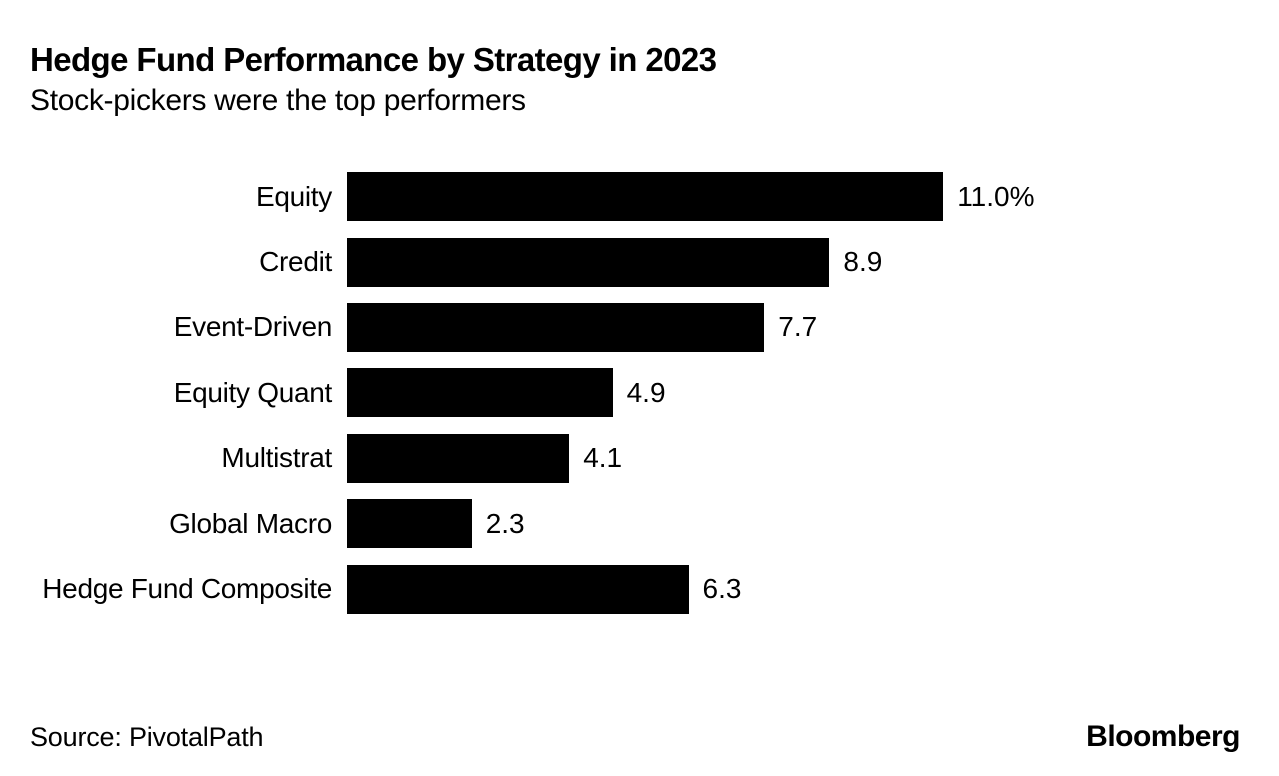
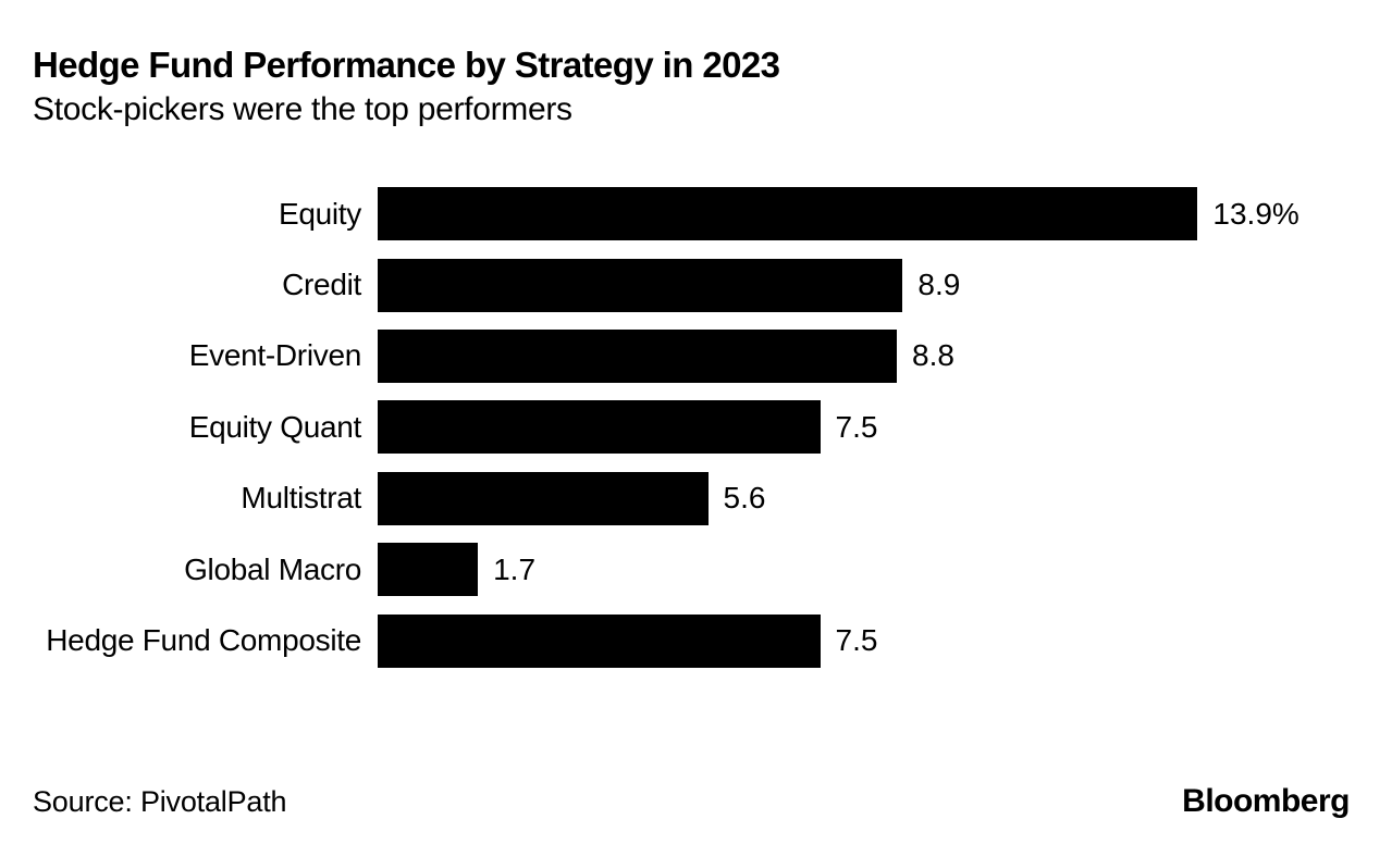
Equity: 11.0% -> 13.9%
Event-Driven: 7.7 -> 8.8
Equity Quant: 4.9 -> 7.5
Multistrat: 4.1 -> 5.6
Global Macro: 2.3 -> 1.7
Hedge Fund Composite: 6.3 -> 7.5
